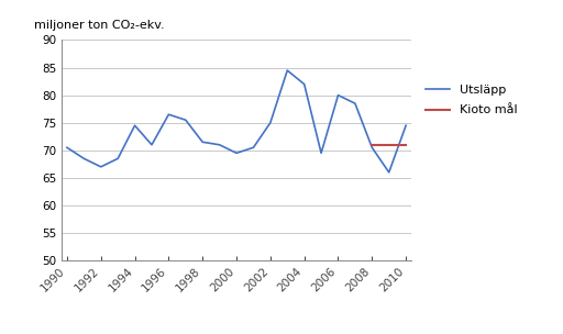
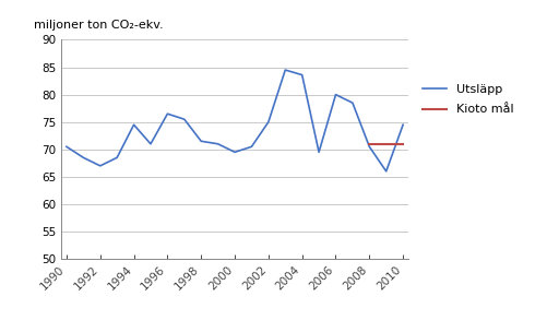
Utsläpp/2004: 82.0 -> 83.6
